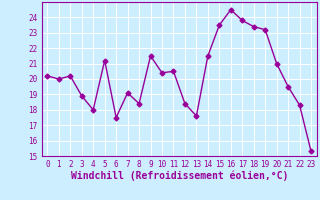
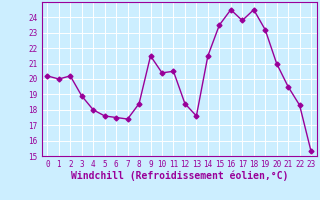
5: 21.2 -> 17.6
7: 19.1 -> 17.4
18: 23.4 -> 24.5
